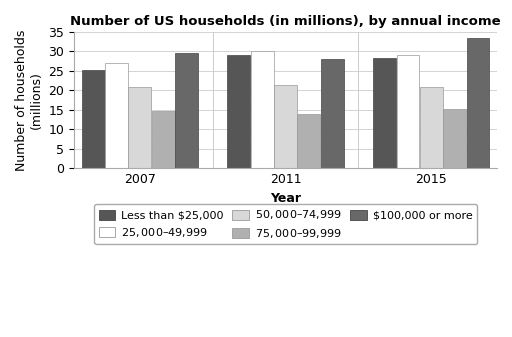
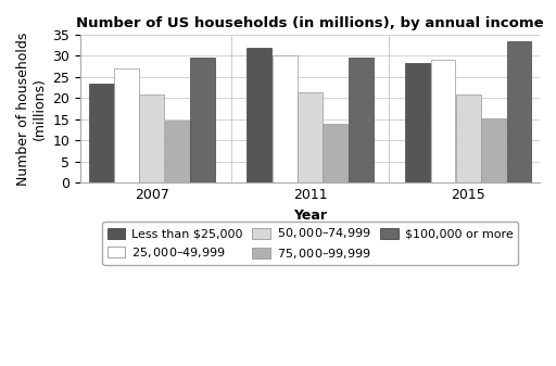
Less than $25,000/2007: 25.3 -> 23.5
Less than $25,000/2011: 29.0 -> 32.0
$100,000 or more/2011: 28.0 -> 29.5
